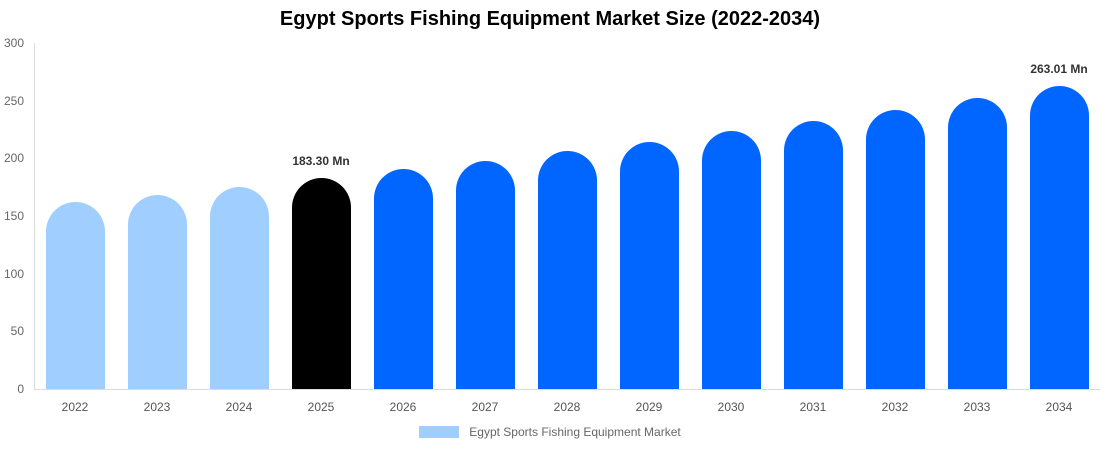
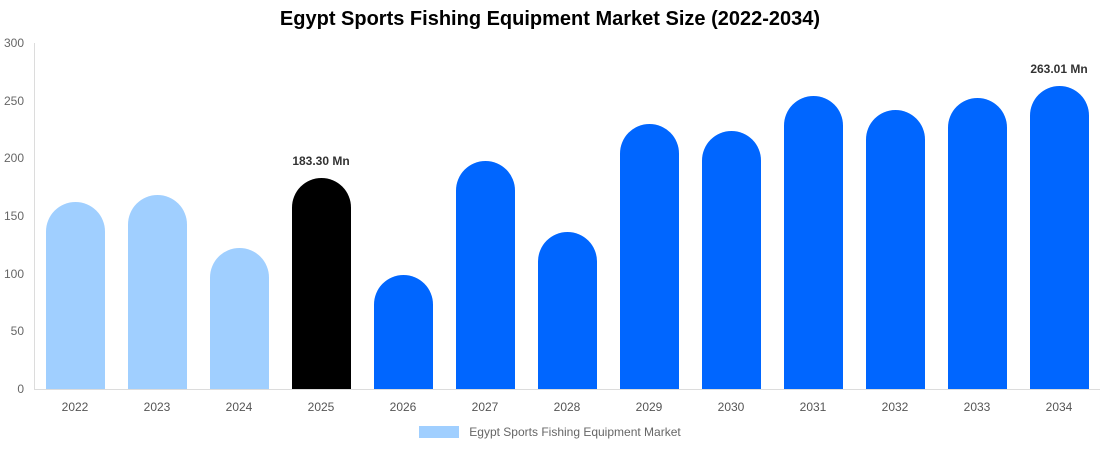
2024: 175 -> 122
2026: 190 -> 99
2028: 206 -> 136
2029: 214 -> 230
2031: 232 -> 254
